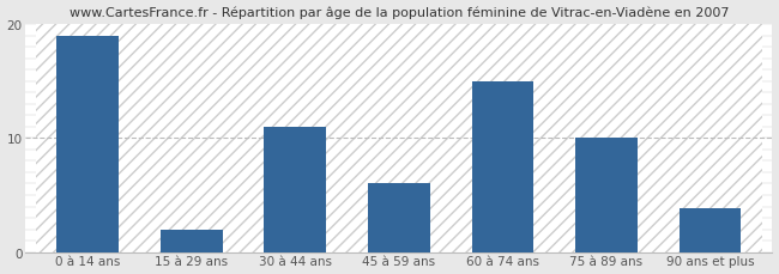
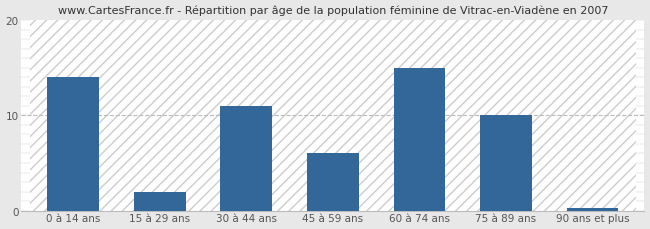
0 à 14 ans: 19.0 -> 14.0
90 ans et plus: 3.8 -> 0.3
